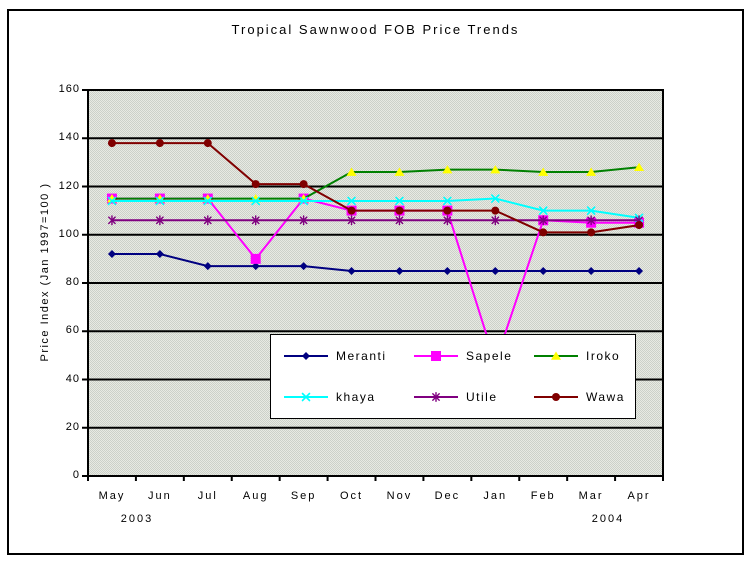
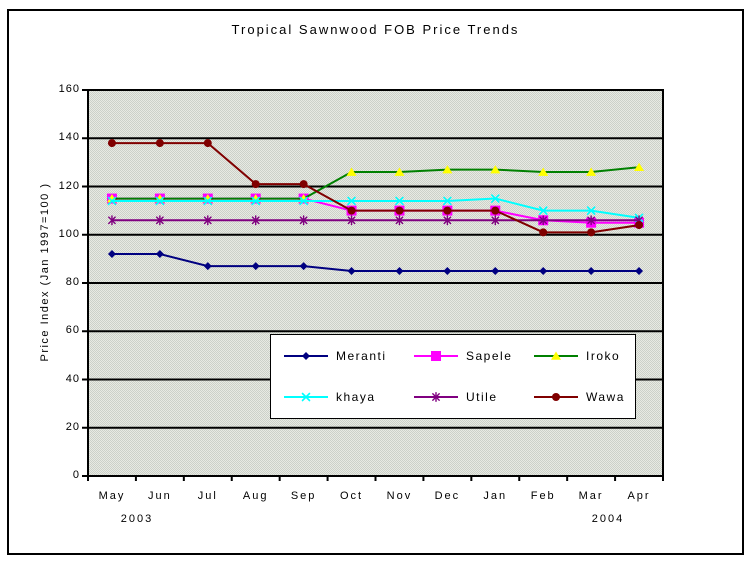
Sapele/Aug: 90 -> 115
Sapele/Jan: 47 -> 110
